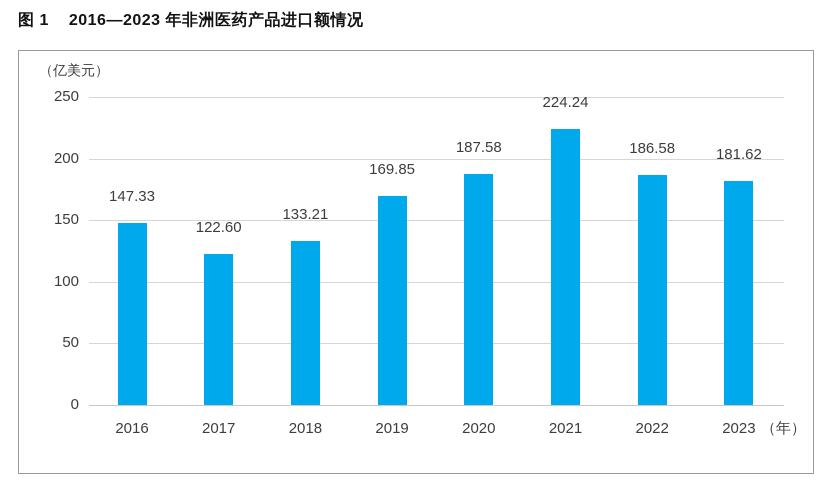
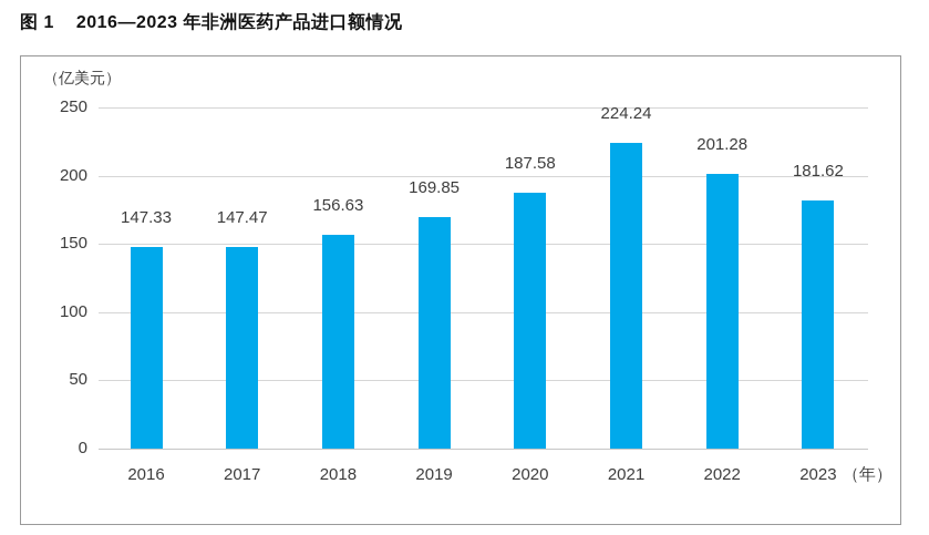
2017: 122.60 -> 147.47
2018: 133.21 -> 156.63
2022: 186.58 -> 201.28
